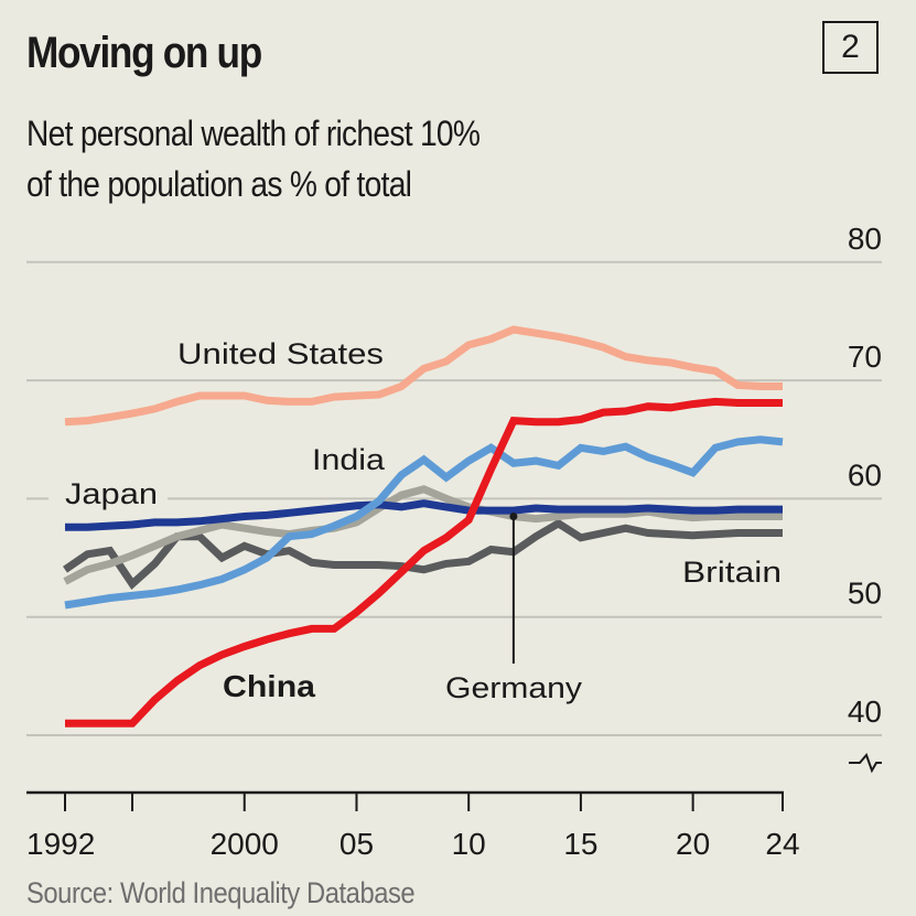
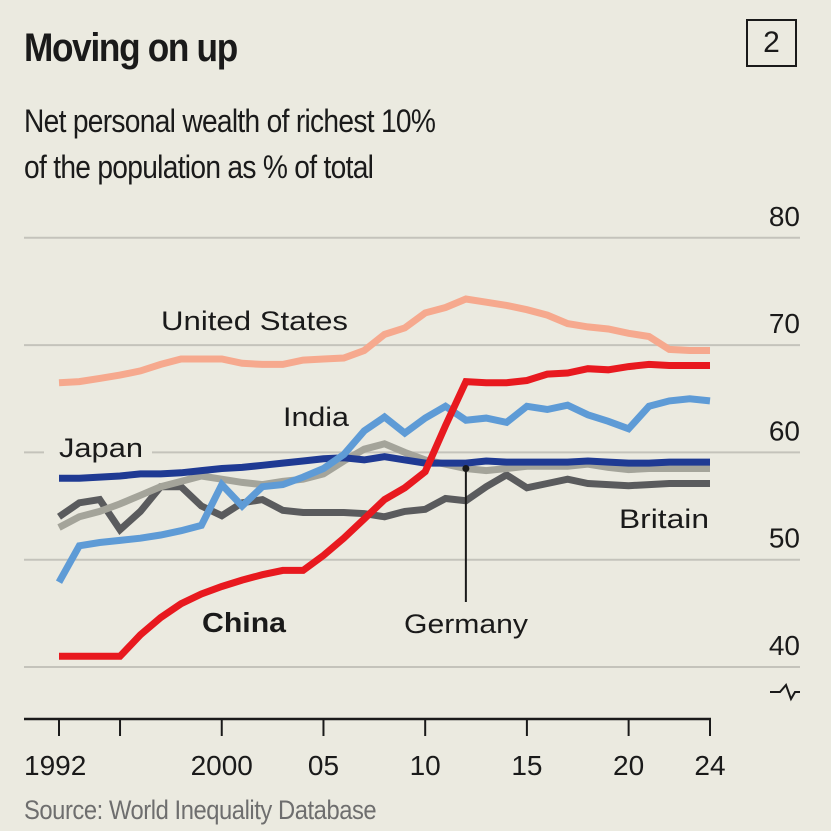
India/1992: 51.0 -> 47.9
Britain/2000: 56.0 -> 54.1
India/2000: 54.0 -> 57.0
